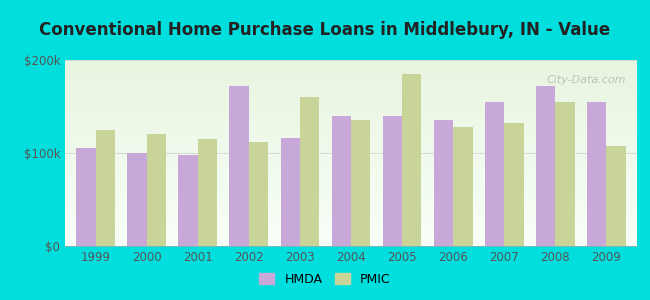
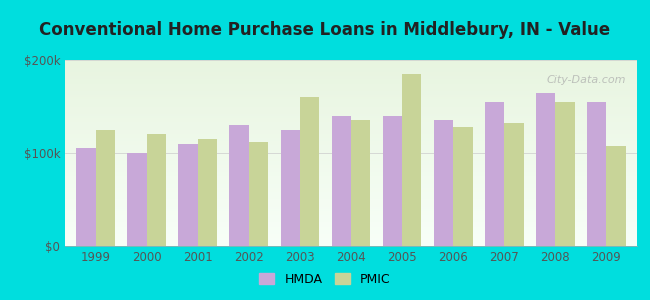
HMDA/2001: $98k -> $110k
HMDA/2002: $172k -> $130k
HMDA/2003: $116k -> $125k
HMDA/2008: $172k -> $165k
